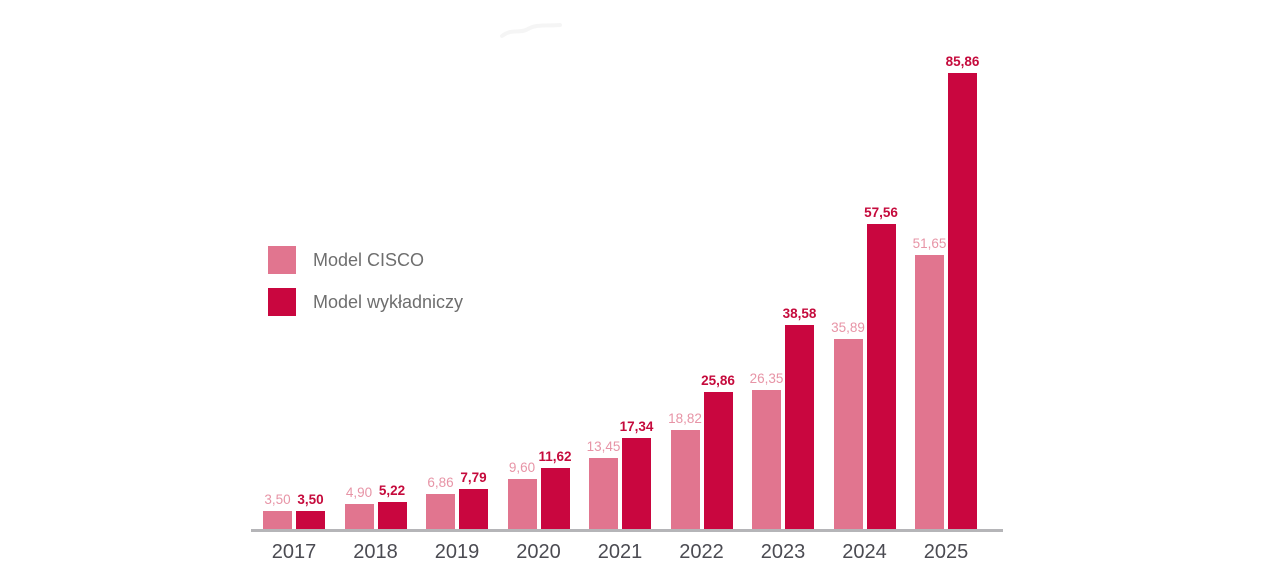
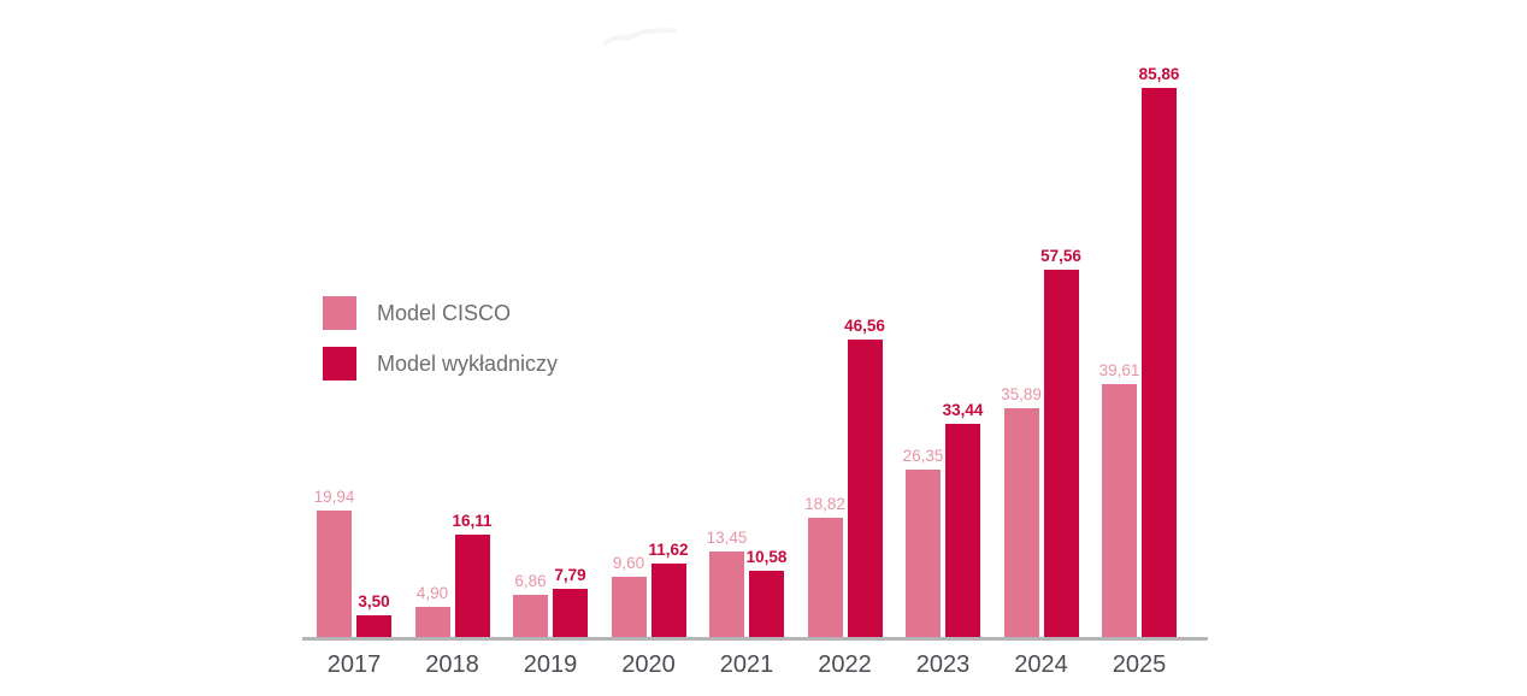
Model CISCO/2017: 3,50 -> 19,94
Model wykładniczy/2018: 5,22 -> 16,11
Model wykładniczy/2021: 17,34 -> 10,58
Model wykładniczy/2022: 25,86 -> 46,56
Model wykładniczy/2023: 38,58 -> 33,44
Model CISCO/2025: 51,65 -> 39,61
